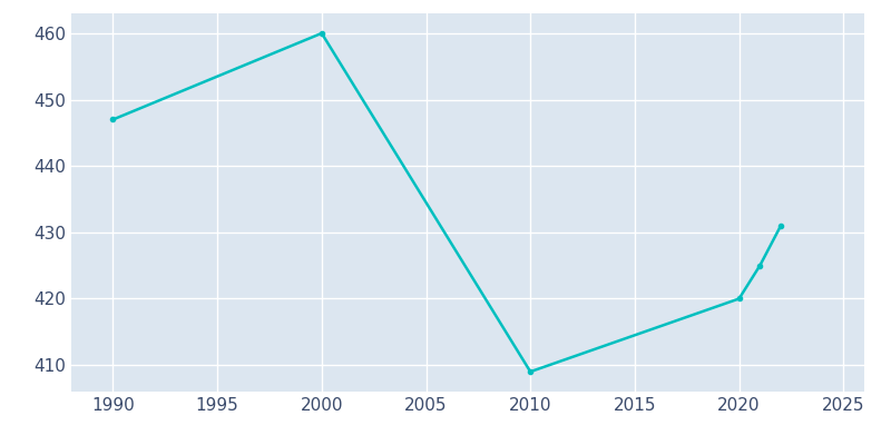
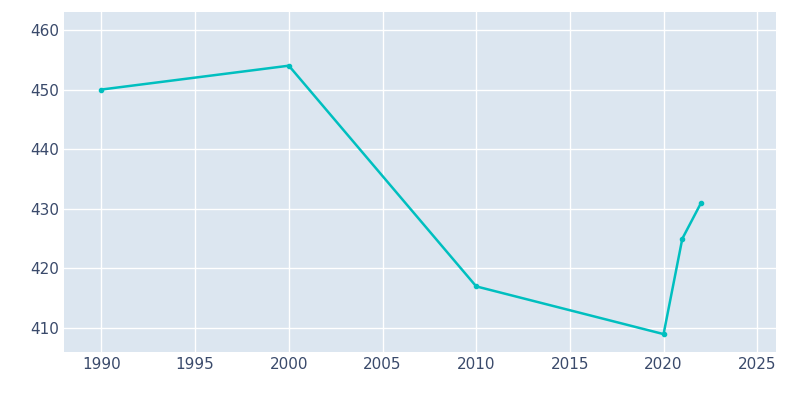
1990: 447 -> 450
2000: 460 -> 454
2010: 409 -> 417
2020: 420 -> 409
